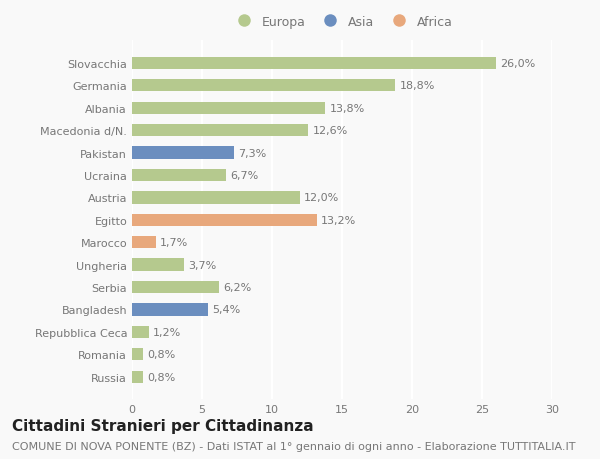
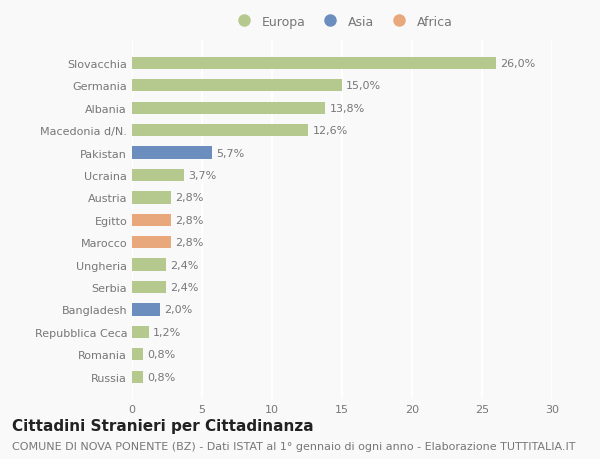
Germania: 18,8% -> 15,0%
Pakistan: 7,3% -> 5,7%
Ucraina: 6,7% -> 3,7%
Austria: 12,0% -> 2,8%
Egitto: 13,2% -> 2,8%
Marocco: 1,7% -> 2,8%
Ungheria: 3,7% -> 2,4%
Serbia: 6,2% -> 2,4%
Bangladesh: 5,4% -> 2,0%
